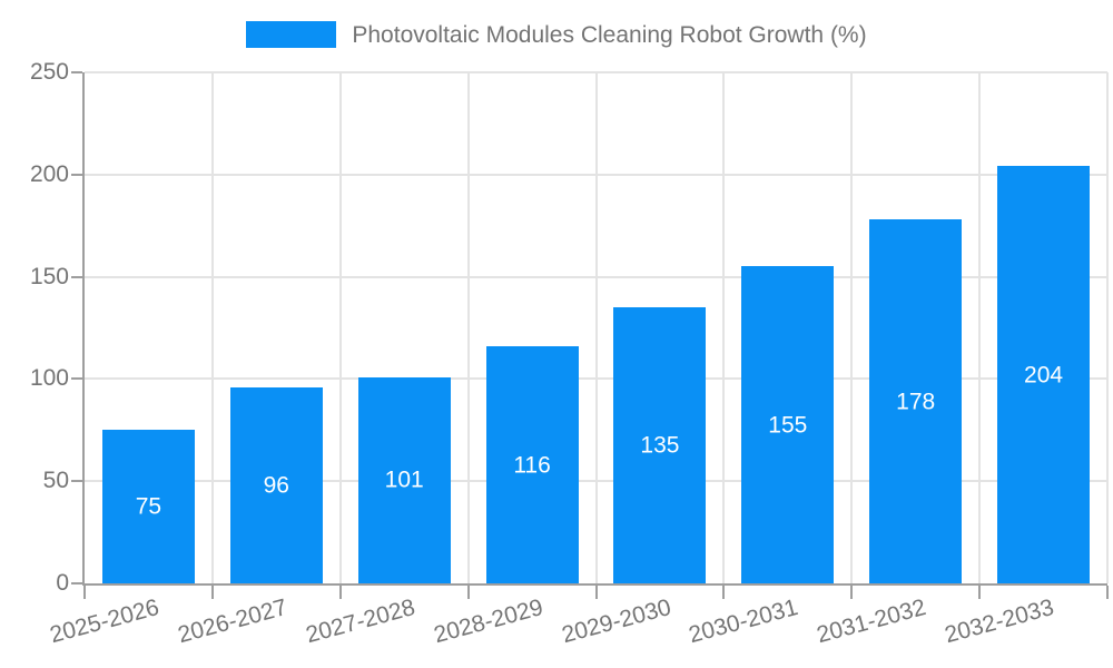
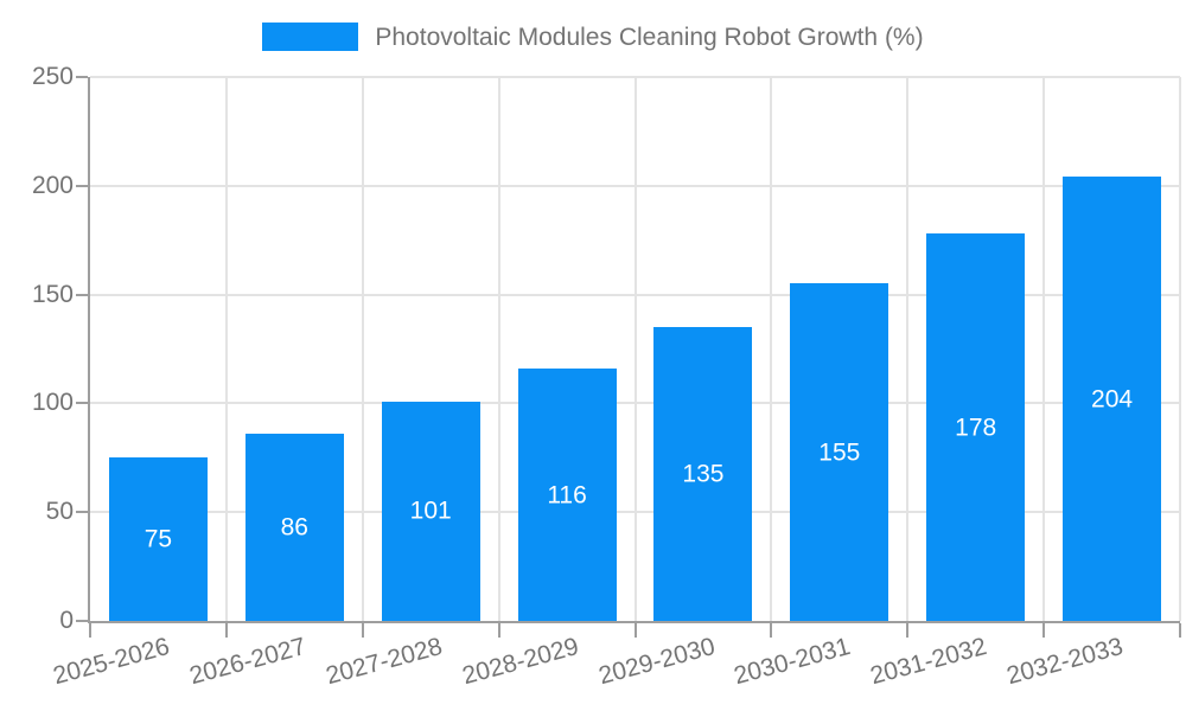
2026-2027: 96 -> 86
